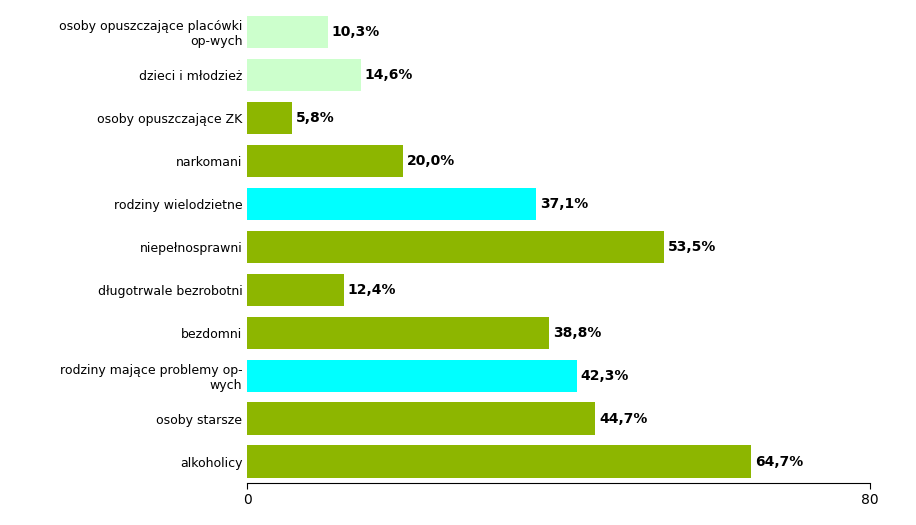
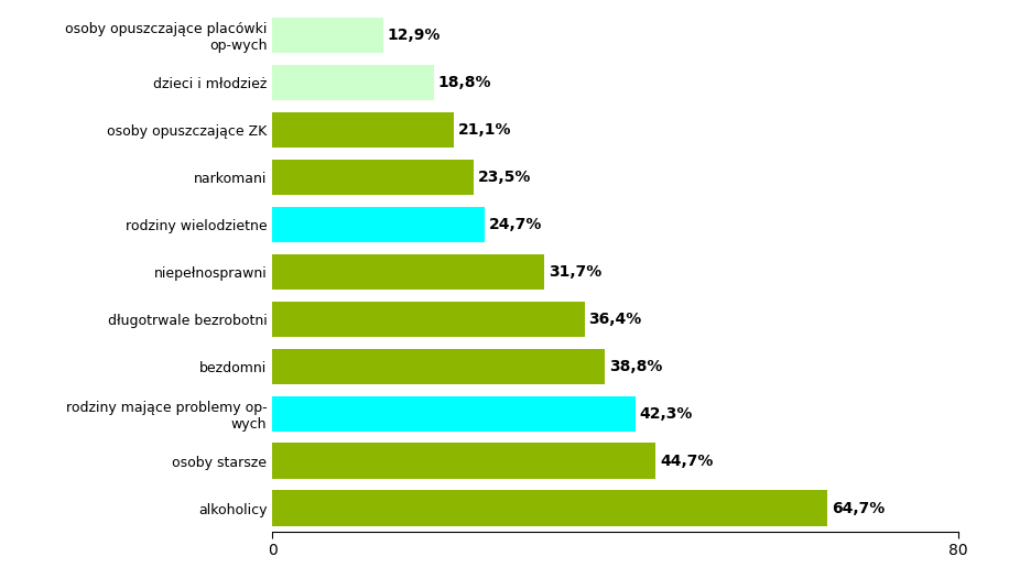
osoby opuszczające placówki op-wych: 10,3% -> 12,9%
dzieci i młodzież: 14,6% -> 18,8%
osoby opuszczające ZK: 5,8% -> 21,1%
narkomani: 20,0% -> 23,5%
rodziny wielodzietne: 37,1% -> 24,7%
niepełnosprawni: 53,5% -> 31,7%
długotrwale bezrobotni: 12,4% -> 36,4%
